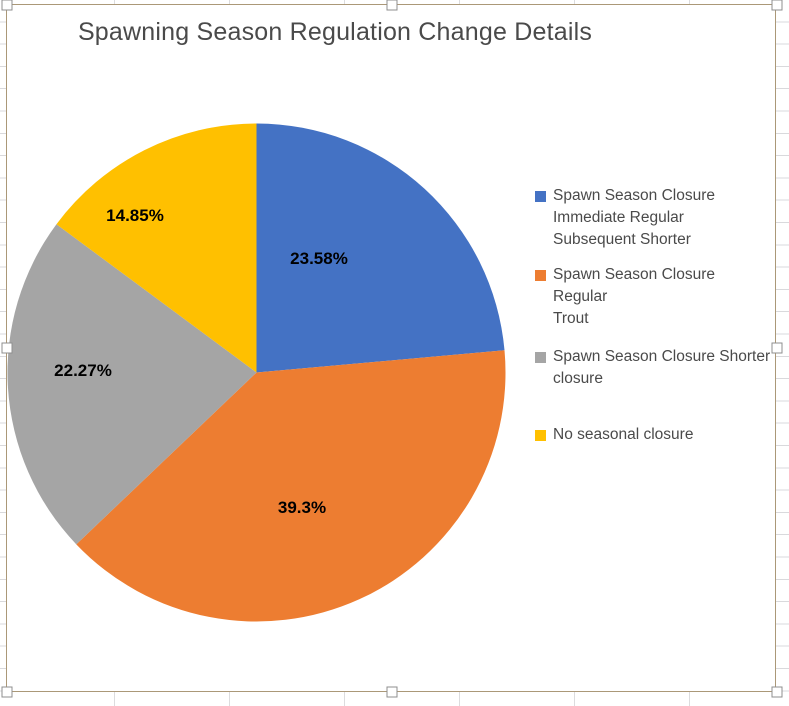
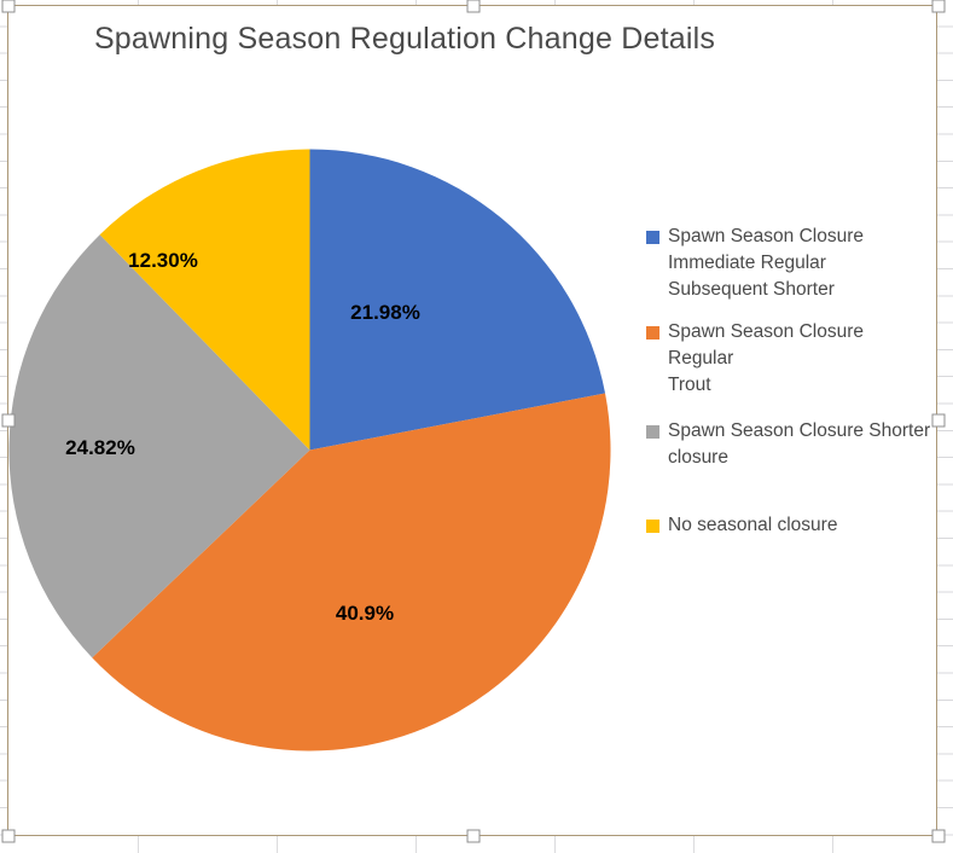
Spawn Season Closure Immediate Regular Subsequent Shorter: 23.58% -> 21.98%
Spawn Season Closure Regular Trout: 39.3% -> 40.9%
Spawn Season Closure Shorter closure: 22.27% -> 24.82%
No seasonal closure: 14.85% -> 12.30%
